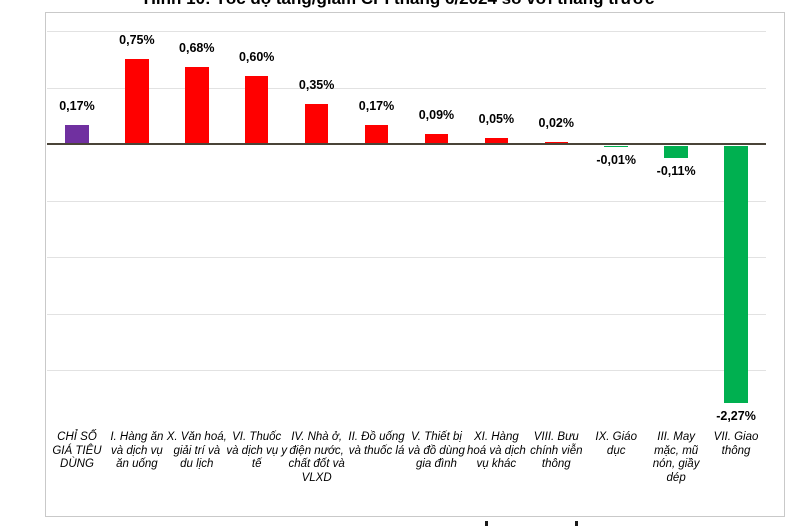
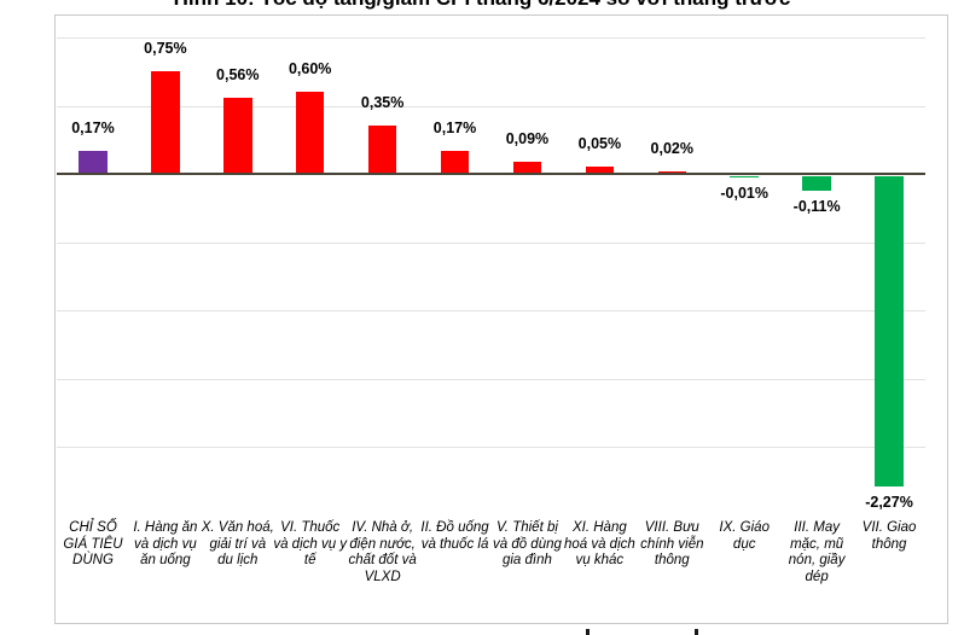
X. Văn hoá, giải trí và du lịch: 0,68% -> 0,56%
